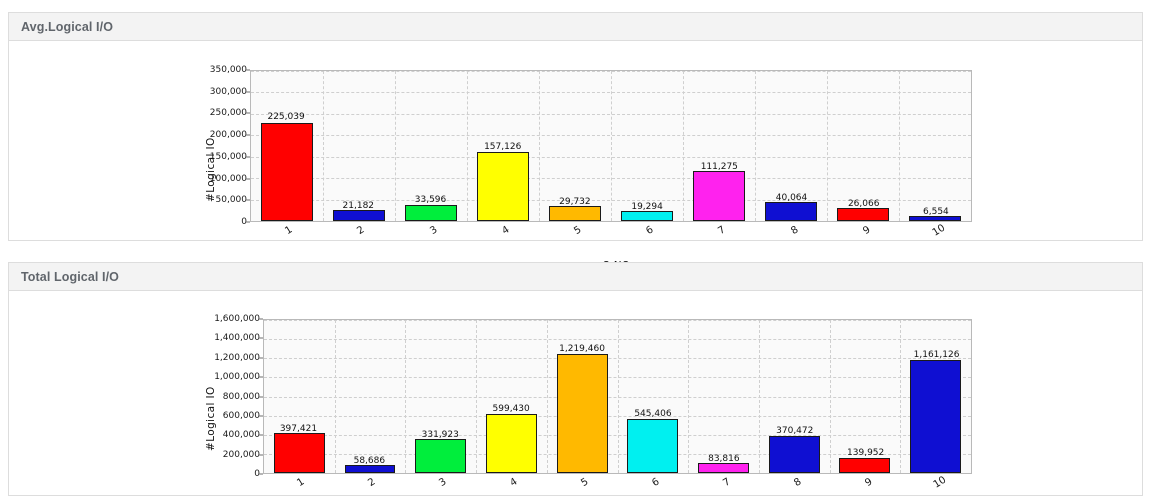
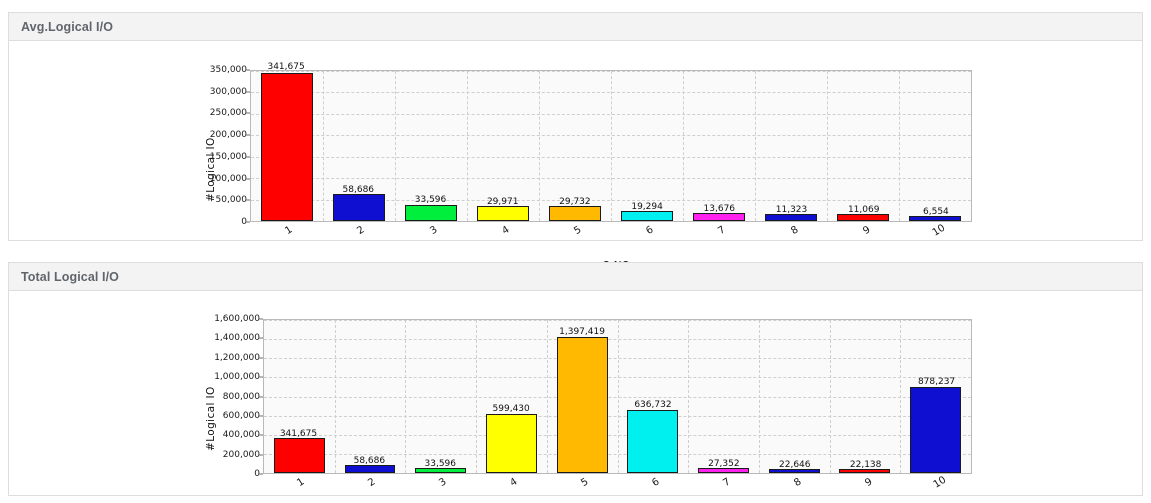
Avg.Logical I/O/1: 225,039 -> 341,675
Avg.Logical I/O/2: 21,182 -> 58,686
Avg.Logical I/O/4: 157,126 -> 29,971
Avg.Logical I/O/7: 111,275 -> 13,676
Avg.Logical I/O/8: 40,064 -> 11,323
Avg.Logical I/O/9: 26,066 -> 11,069
Total Logical I/O/1: 397,421 -> 341,675
Total Logical I/O/3: 331,923 -> 33,596
Total Logical I/O/5: 1,219,460 -> 1,397,419
Total Logical I/O/6: 545,406 -> 636,732
Total Logical I/O/7: 83,816 -> 27,352
Total Logical I/O/8: 370,472 -> 22,646
Total Logical I/O/9: 139,952 -> 22,138
Total Logical I/O/10: 1,161,126 -> 878,237
